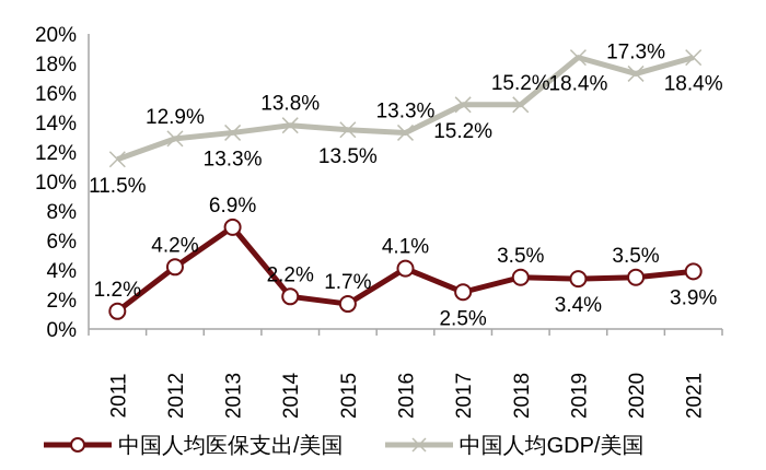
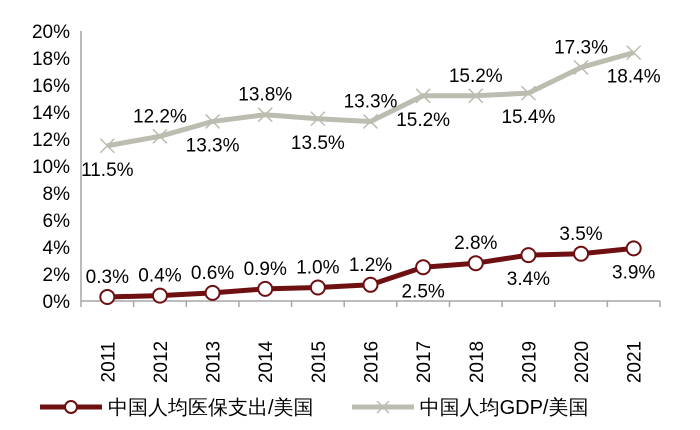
中国人均医保支出/美国/2011: 1.2% -> 0.3%
中国人均医保支出/美国/2012: 4.2% -> 0.4%
中国人均GDP/美国/2012: 12.9% -> 12.2%
中国人均医保支出/美国/2013: 6.9% -> 0.6%
中国人均医保支出/美国/2014: 2.2% -> 0.9%
中国人均医保支出/美国/2015: 1.7% -> 1.0%
中国人均医保支出/美国/2016: 4.1% -> 1.2%
中国人均医保支出/美国/2018: 3.5% -> 2.8%
中国人均GDP/美国/2019: 18.4% -> 15.4%
